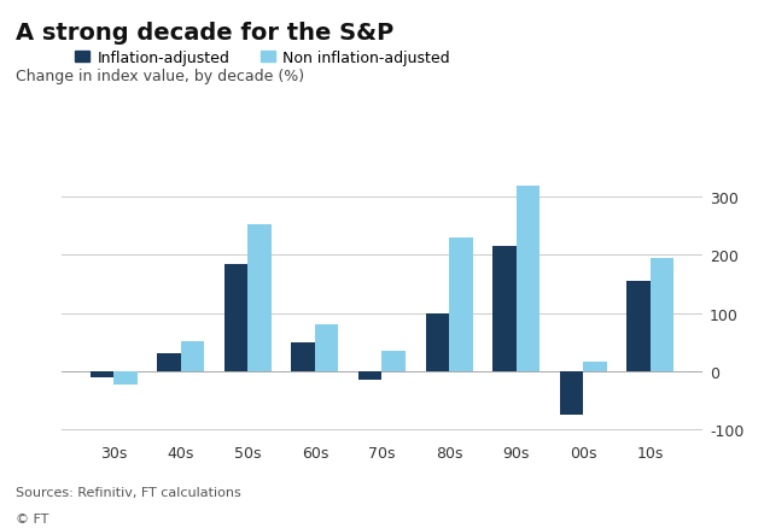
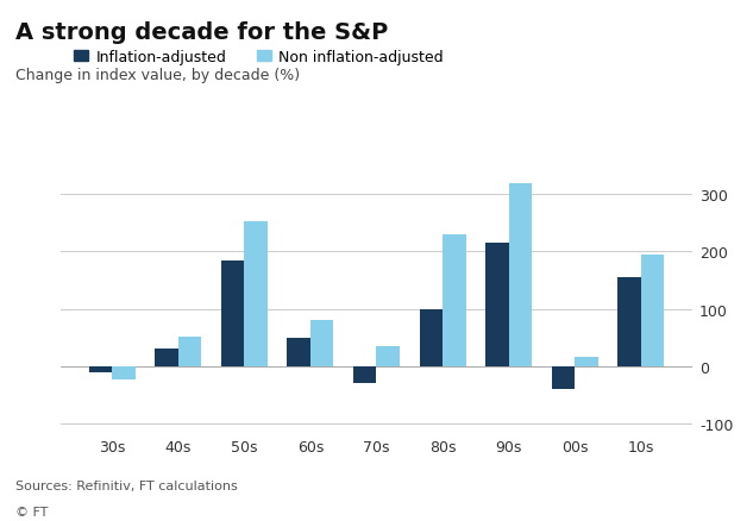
Inflation-adjusted/70s: -15 -> -30
Inflation-adjusted/00s: -75 -> -40
